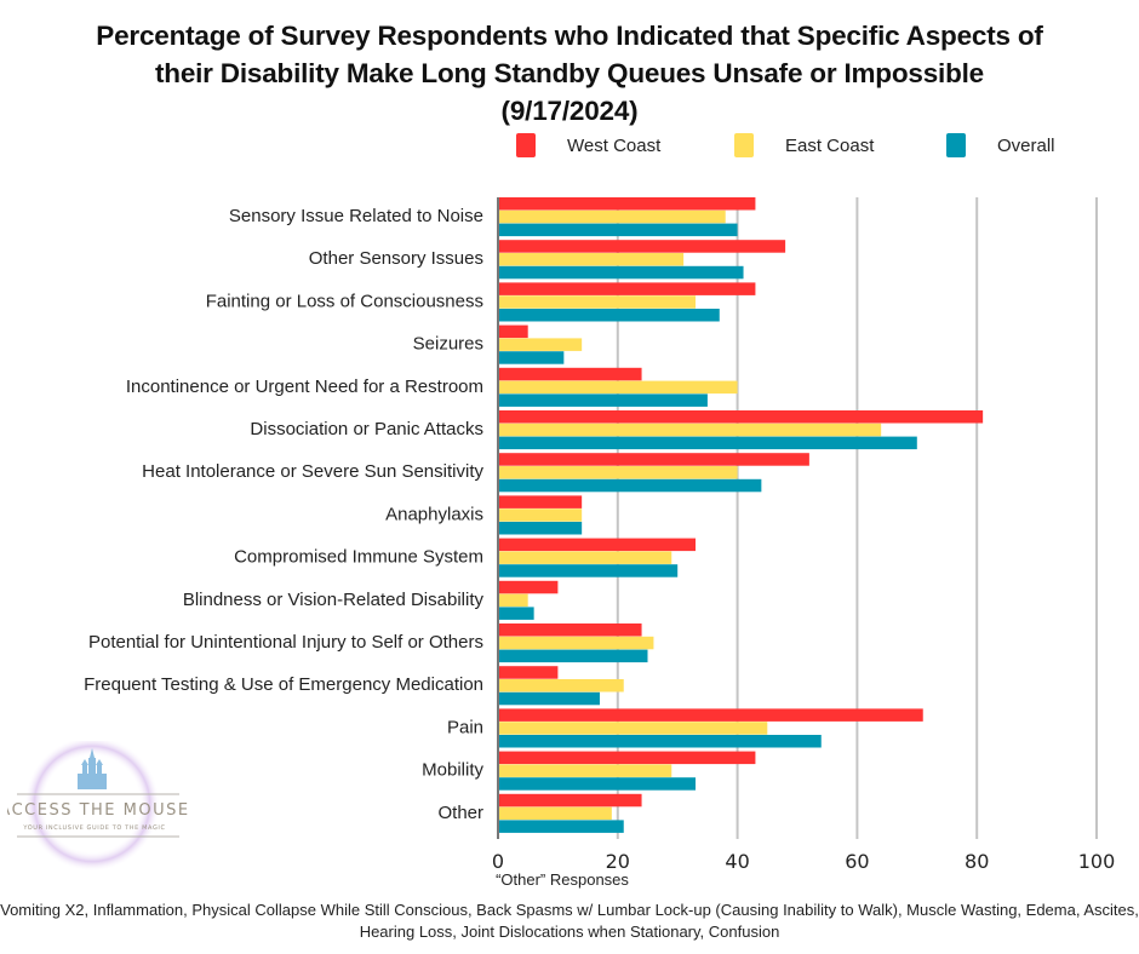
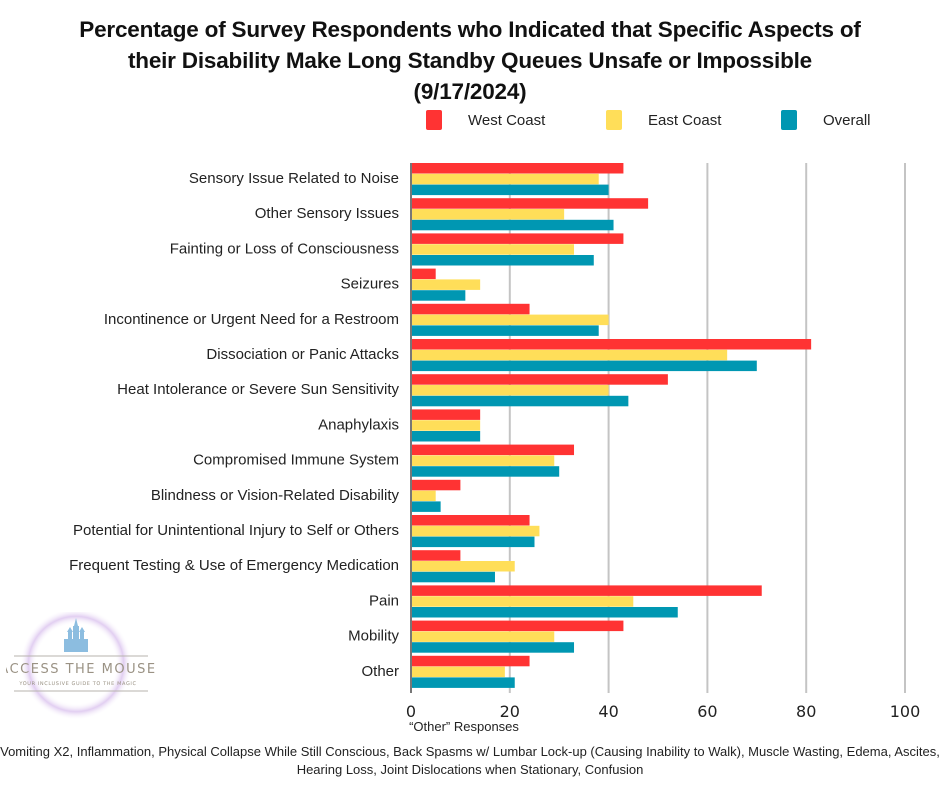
Overall/Incontinence or Urgent Need for a Restroom: 35 -> 38
